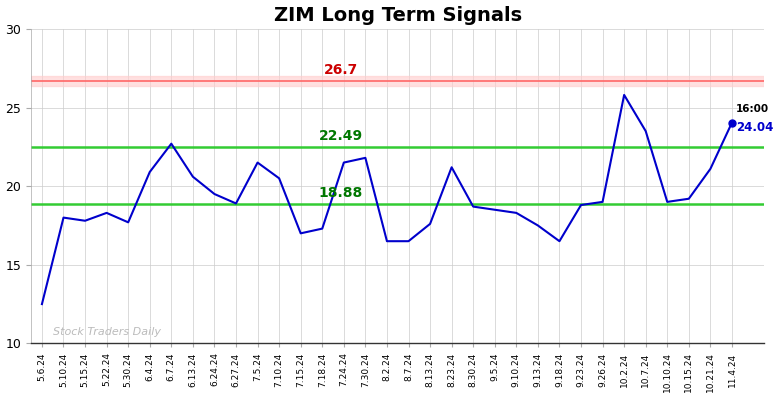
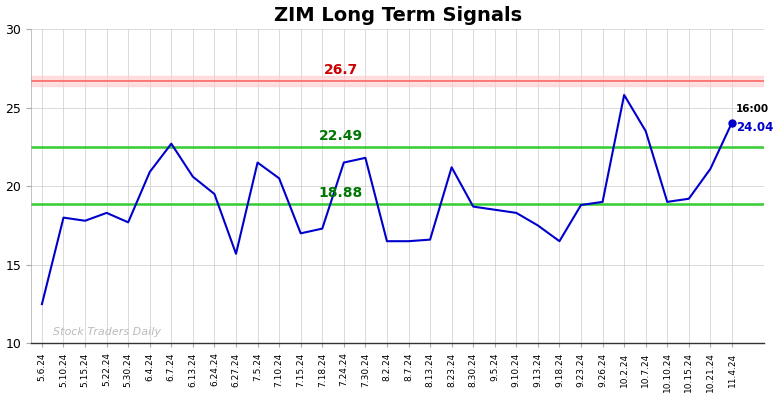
6.27.24: 18.9 -> 15.7
8.13.24: 17.6 -> 16.6
